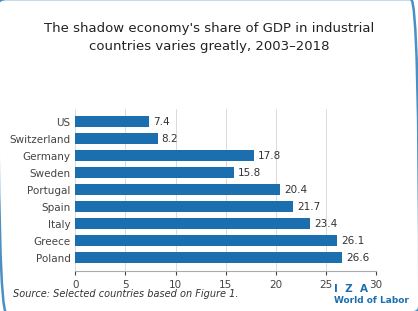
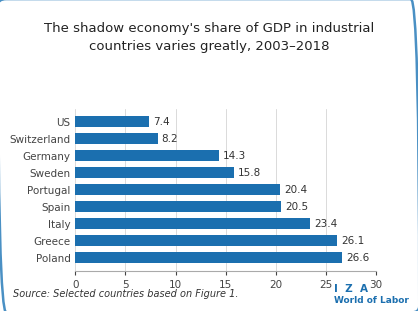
Germany: 17.8 -> 14.3
Spain: 21.7 -> 20.5
